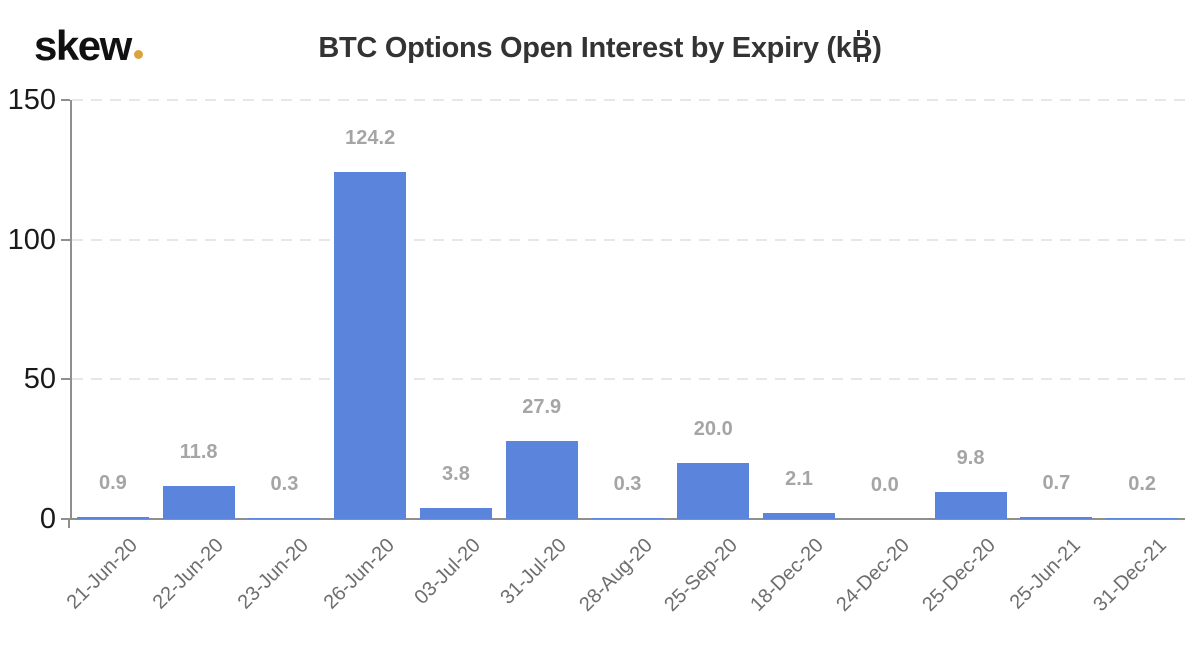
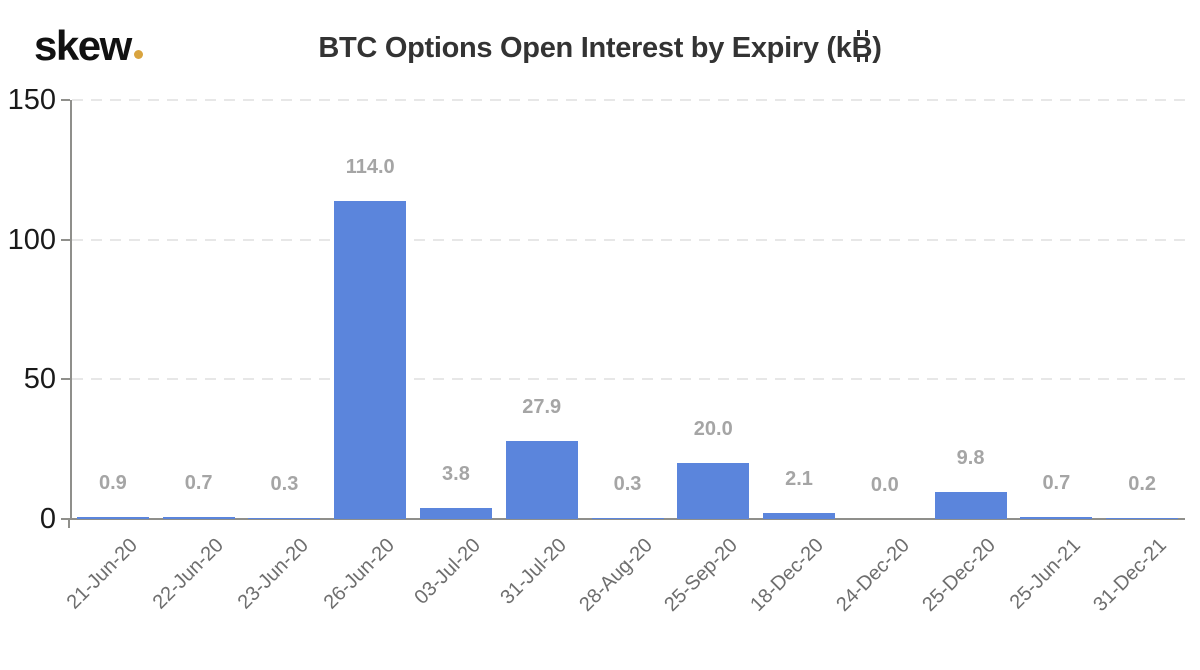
22-Jun-20: 11.8 -> 0.7
26-Jun-20: 124.2 -> 114.0
